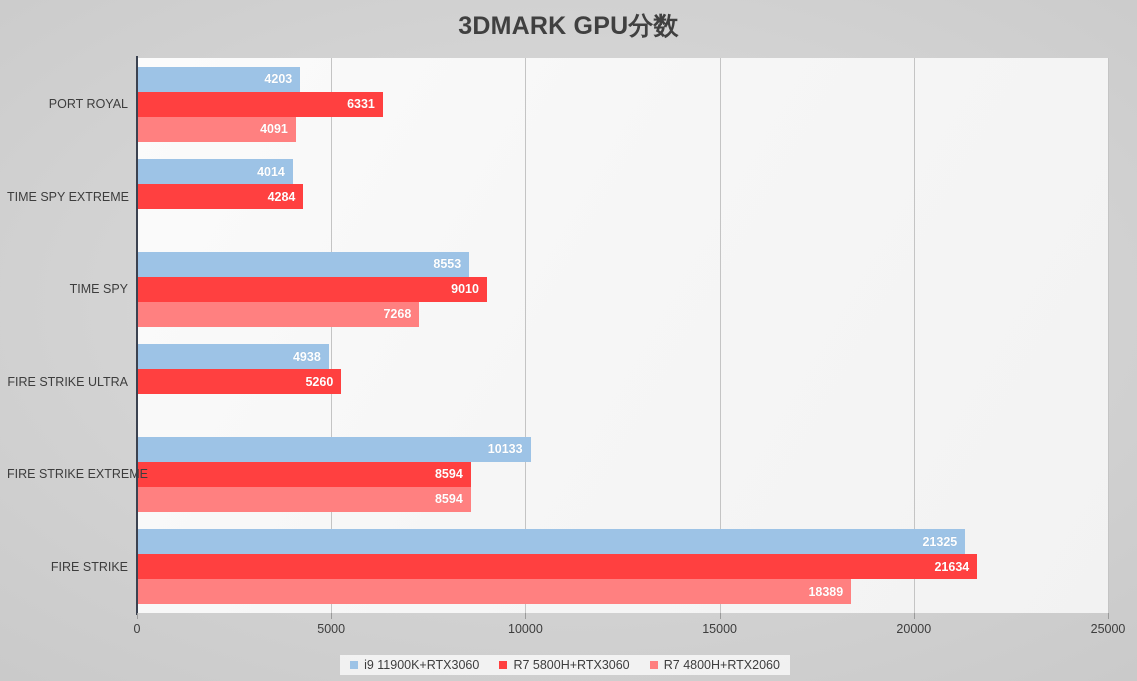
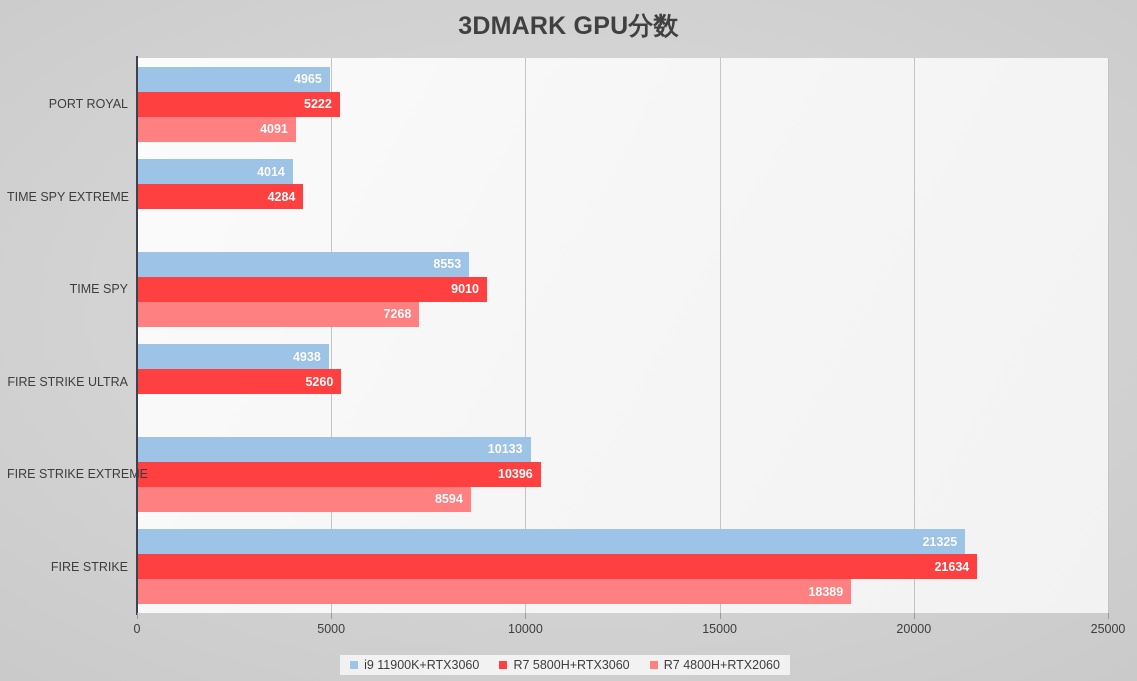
i9 11900K+RTX3060/PORT ROYAL: 4203 -> 4965
R7 5800H+RTX3060/PORT ROYAL: 6331 -> 5222
R7 5800H+RTX3060/FIRE STRIKE EXTREME: 8594 -> 10396
